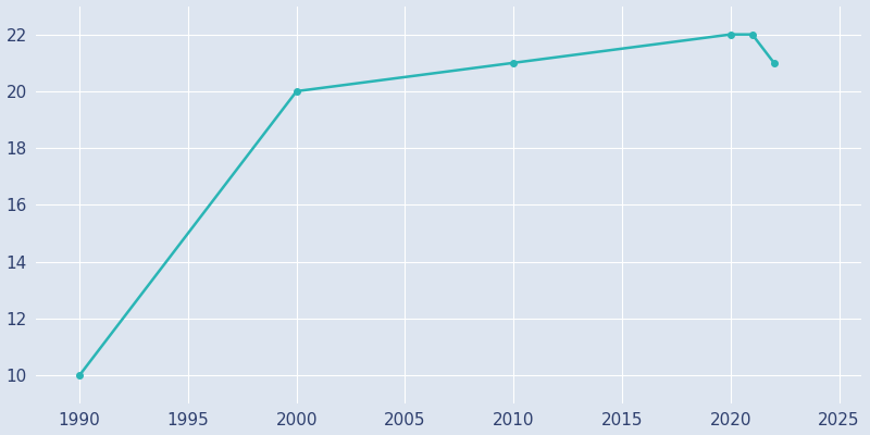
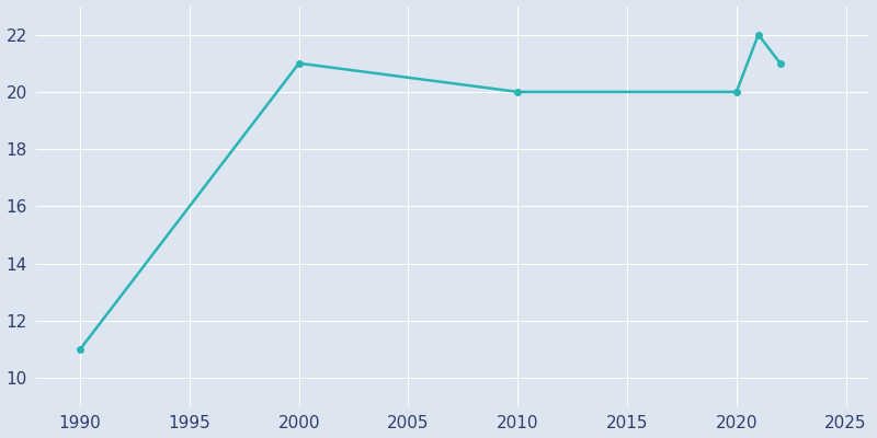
1990: 10 -> 11
2000: 20 -> 21
2010: 21 -> 20
2020: 22 -> 20
